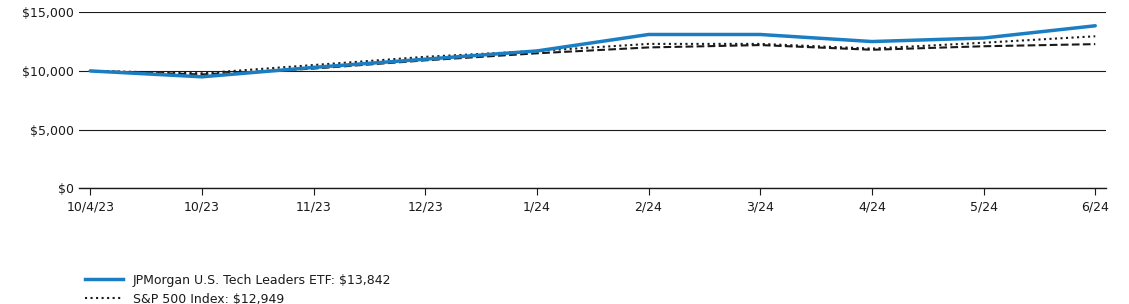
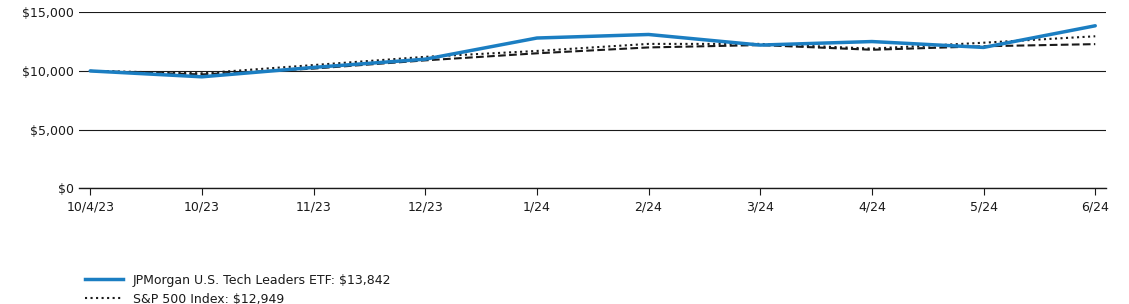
JPMorgan U.S. Tech Leaders ETF: $13,842/1/24: $11,700 -> $12,800
JPMorgan U.S. Tech Leaders ETF: $13,842/3/24: $13,100 -> $12,200
JPMorgan U.S. Tech Leaders ETF: $13,842/5/24: $12,800 -> $12,000
